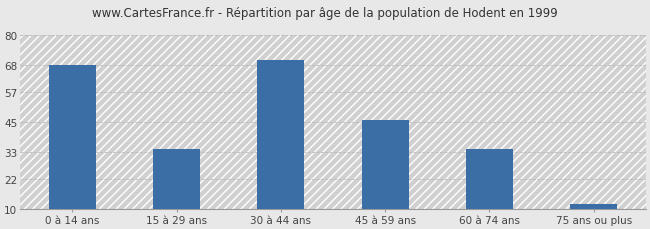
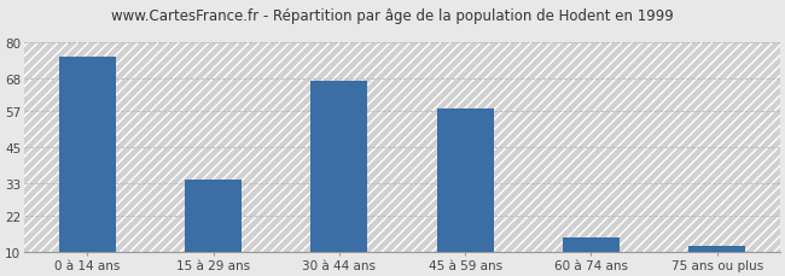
0 à 14 ans: 68 -> 75
30 à 44 ans: 70 -> 67
45 à 59 ans: 46 -> 58
60 à 74 ans: 34 -> 15
